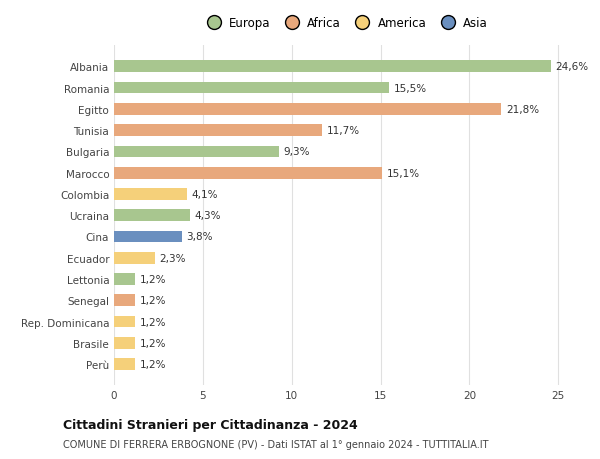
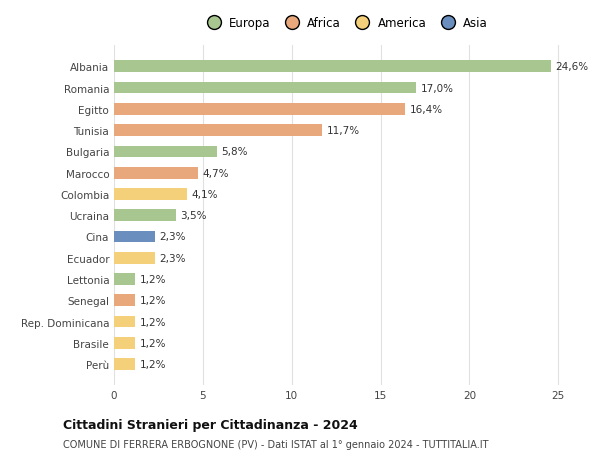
Romania: 15,5% -> 17,0%
Egitto: 21,8% -> 16,4%
Bulgaria: 9,3% -> 5,8%
Marocco: 15,1% -> 4,7%
Ucraina: 4,3% -> 3,5%
Cina: 3,8% -> 2,3%
